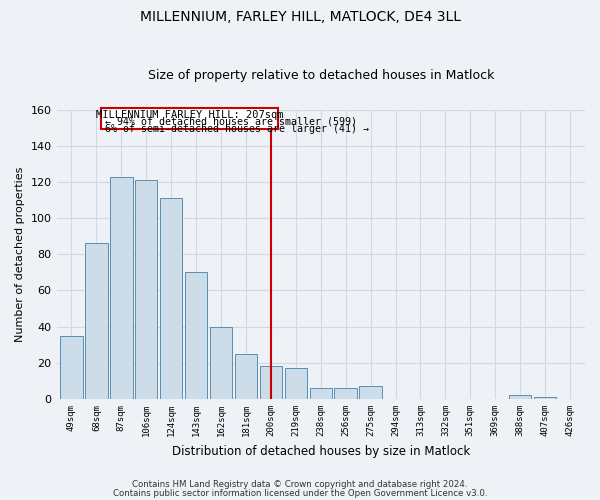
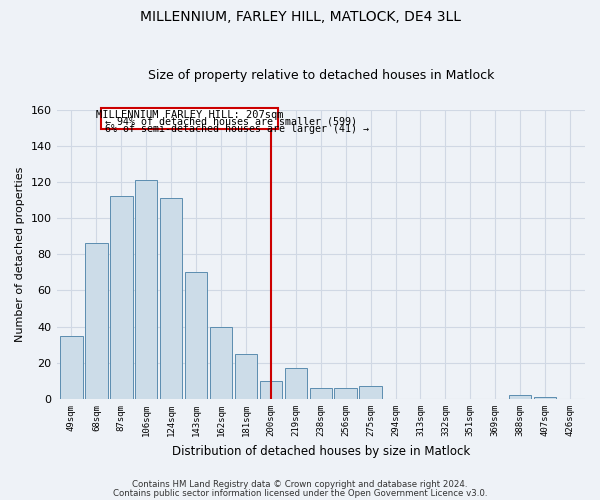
87sqm: 123 -> 112
200sqm: 18 -> 10
